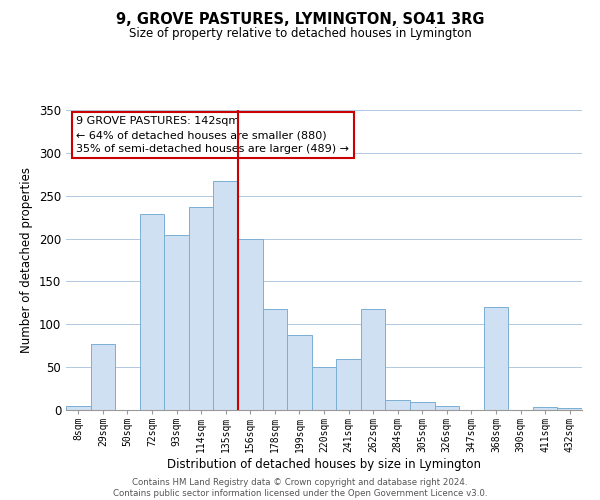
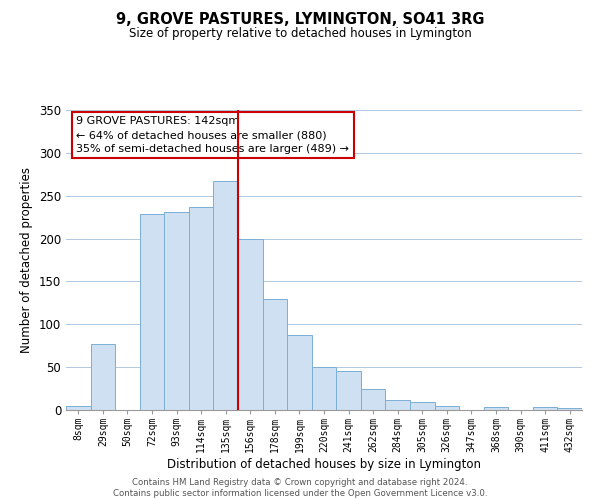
93sqm: 204 -> 231
178sqm: 118 -> 130
241sqm: 60 -> 46
262sqm: 118 -> 25
368sqm: 120 -> 4
